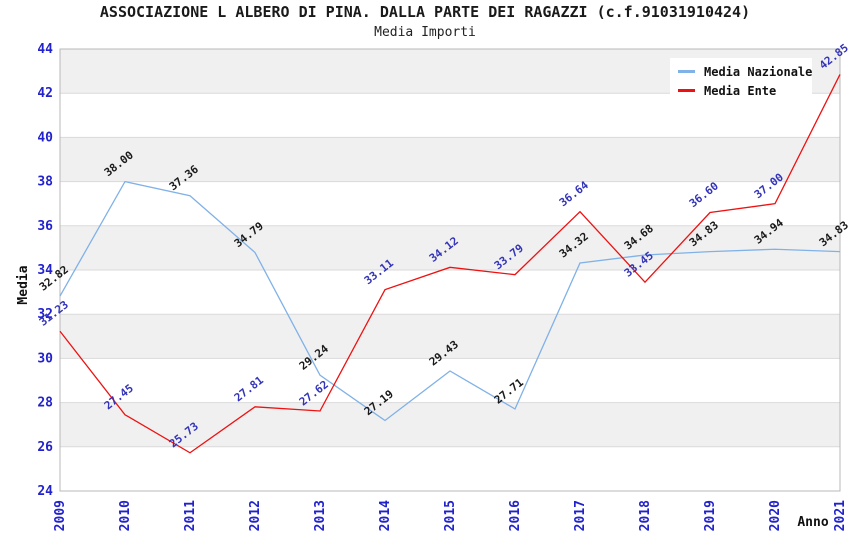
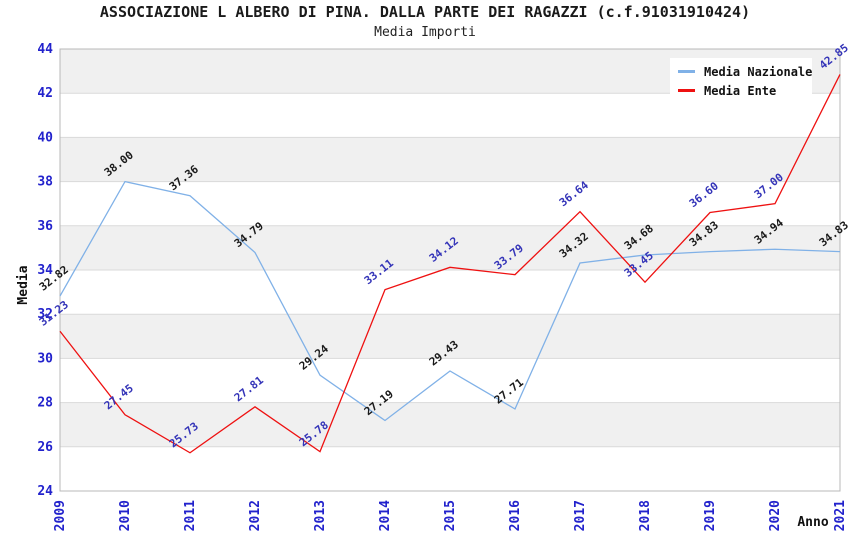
Media Ente/2013: 27.62 -> 25.78
